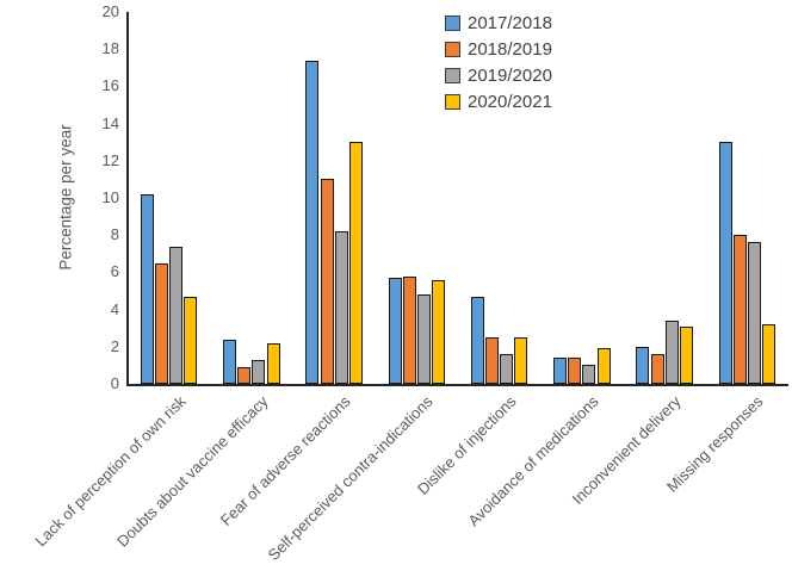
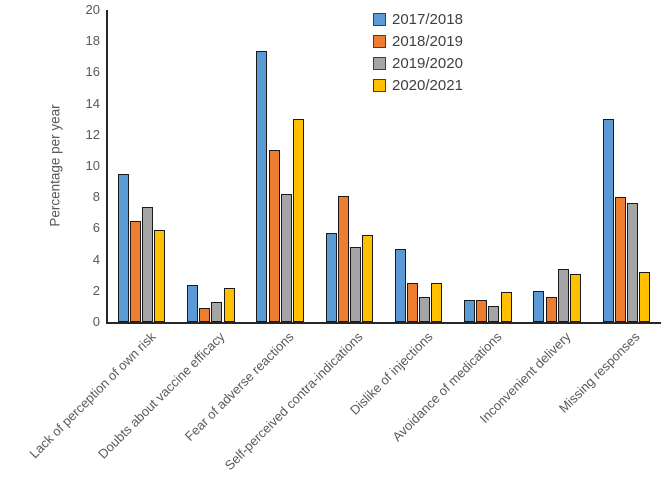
2017/2018/Lack of perception of own risk: 10.2 -> 9.5
2020/2021/Lack of perception of own risk: 4.7 -> 5.9
2018/2019/Self-perceived contra-indications: 5.8 -> 8.1
